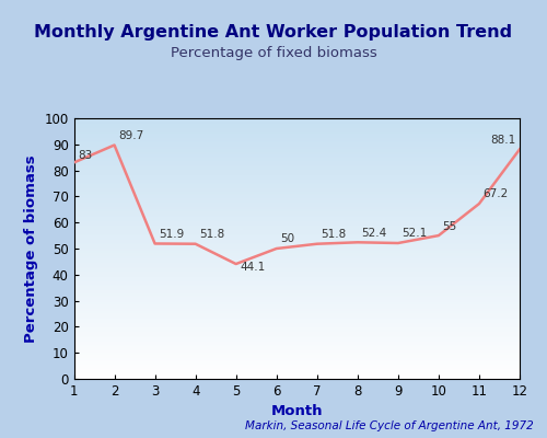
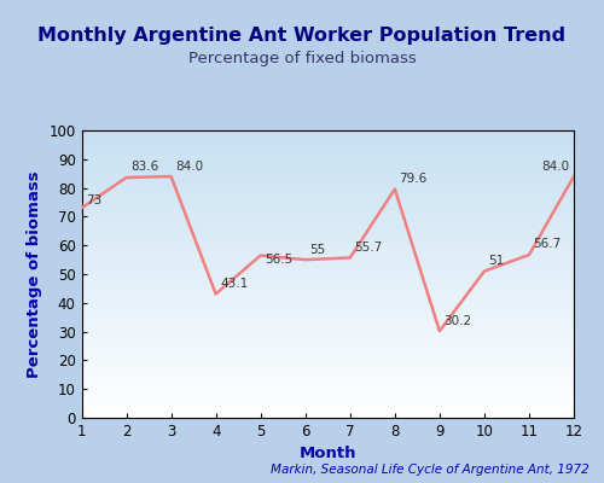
1: 83 -> 73
2: 89.7 -> 83.6
3: 51.9 -> 84.0
4: 51.8 -> 43.1
5: 44.1 -> 56.5
6: 50 -> 55
7: 51.8 -> 55.7
8: 52.4 -> 79.6
9: 52.1 -> 30.2
10: 55 -> 51
11: 67.2 -> 56.7
12: 88.1 -> 84.0
